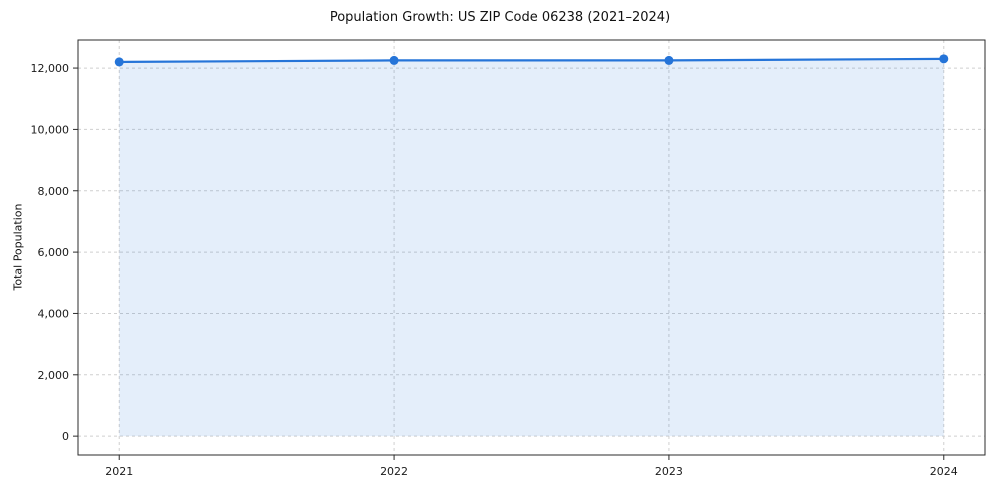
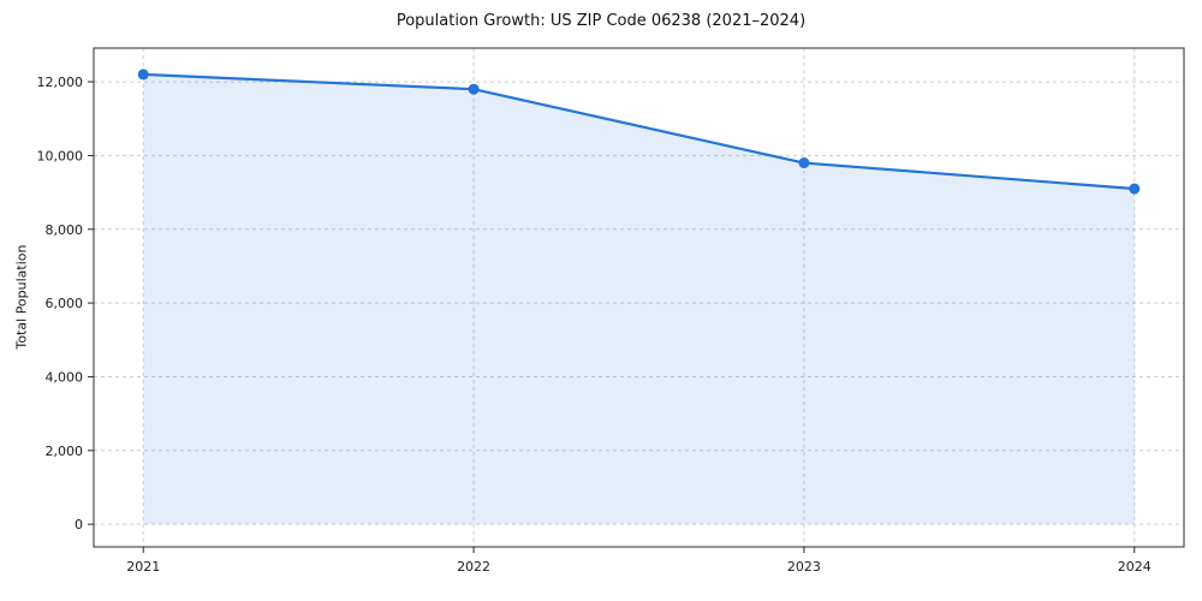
2022: 12200 -> 11800
2023: 12200 -> 9800
2024: 12300 -> 9100
